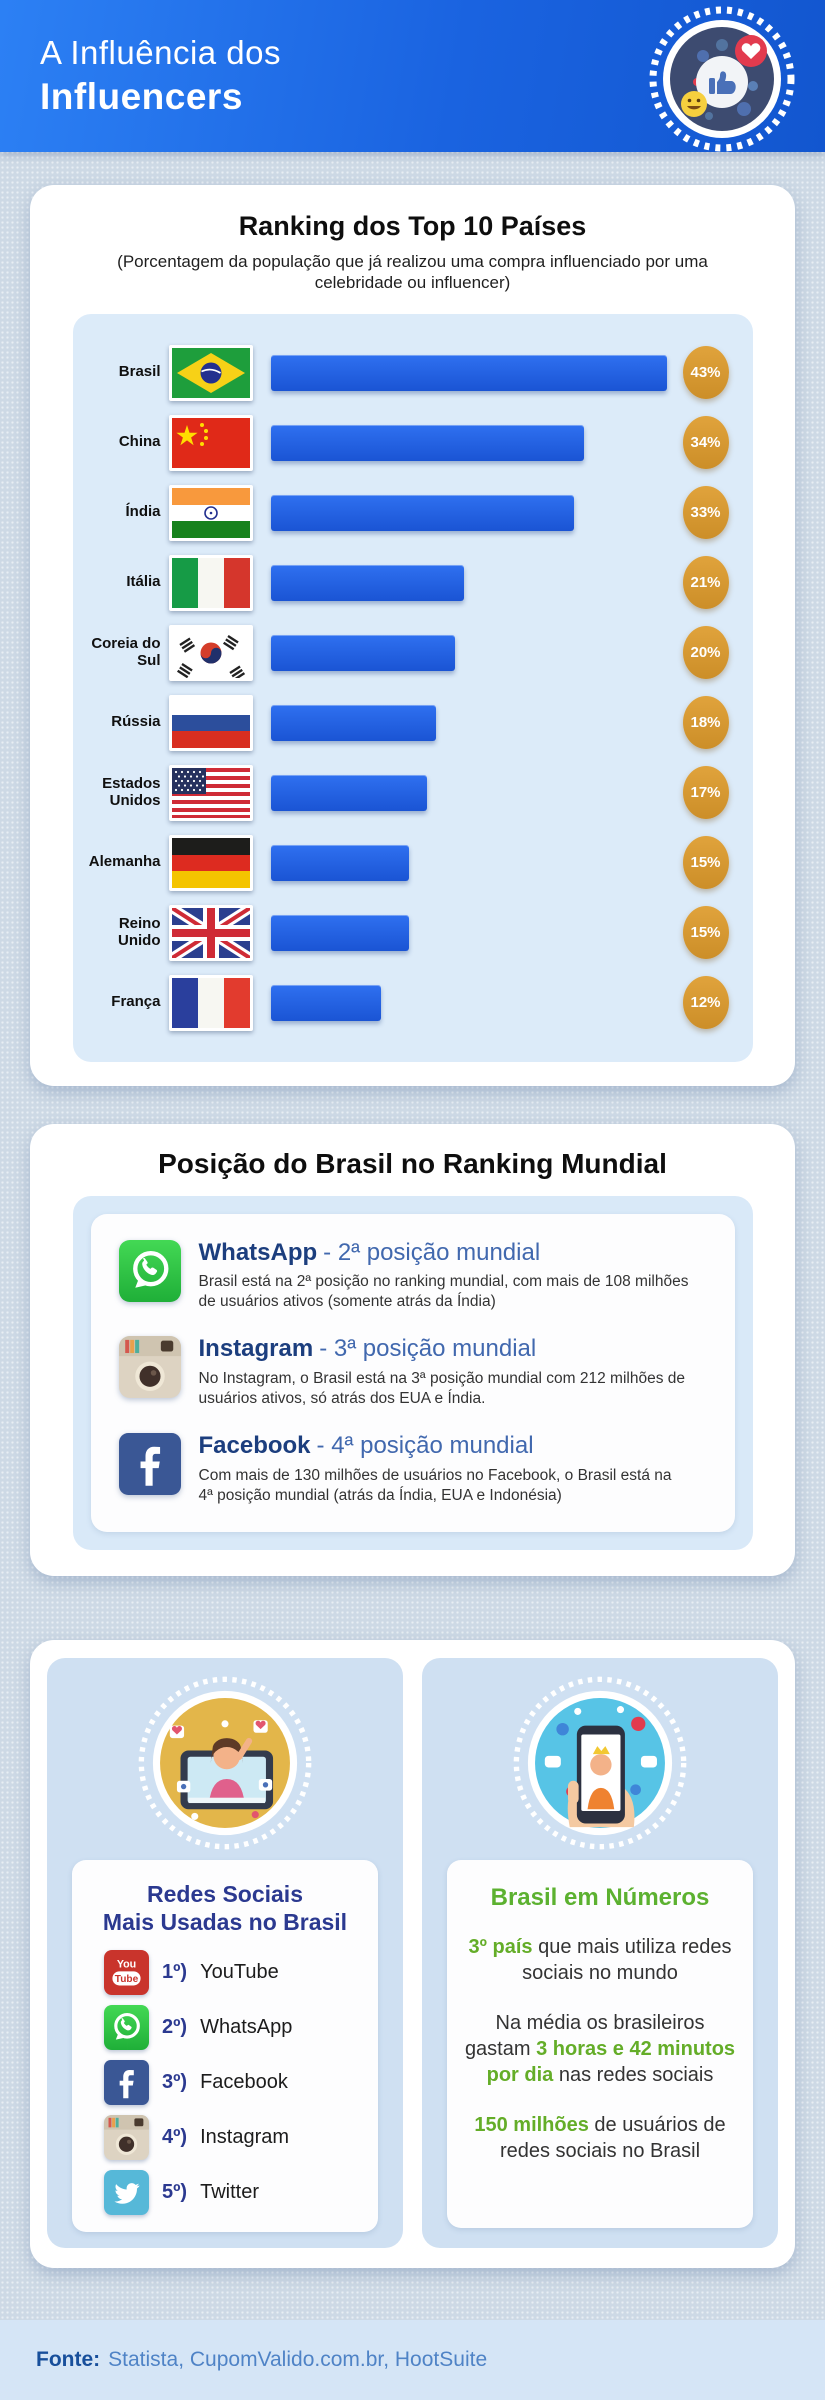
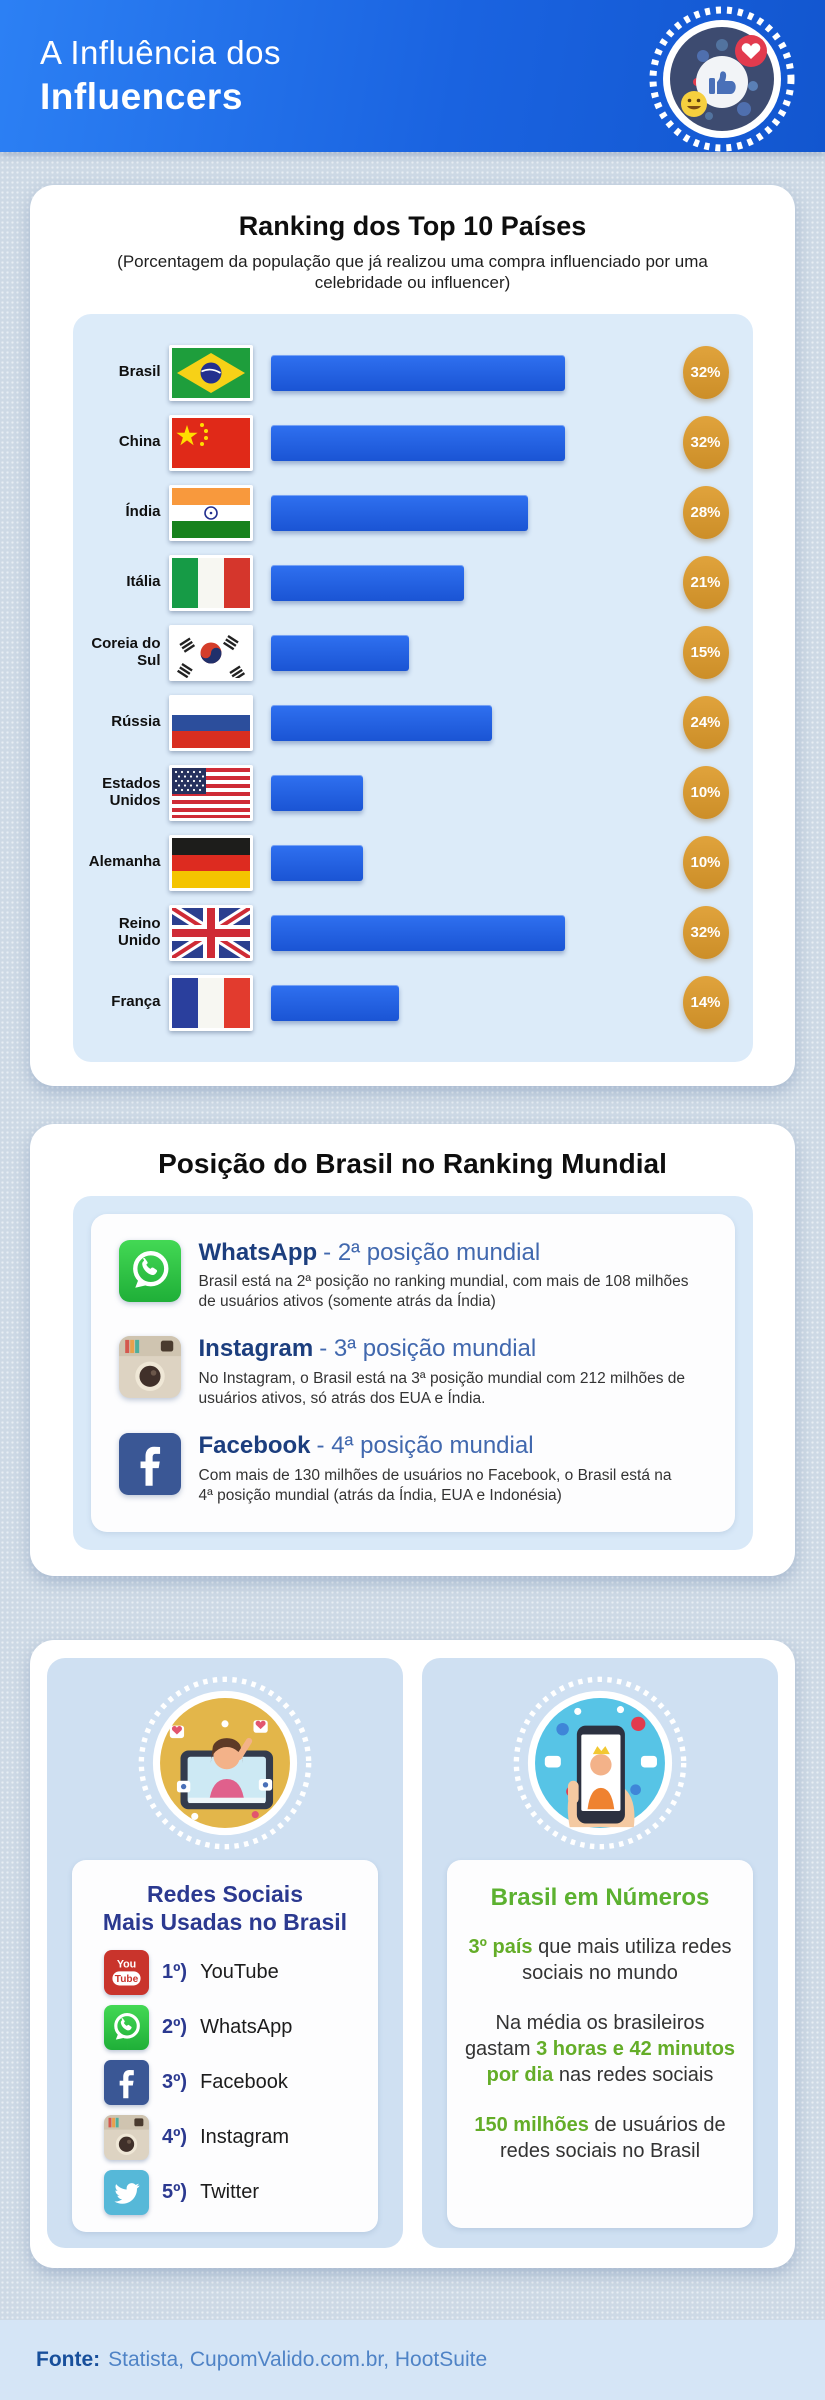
Brasil: 43% -> 32%
China: 34% -> 32%
Índia: 33% -> 28%
Coreia do Sul: 20% -> 15%
Rússia: 18% -> 24%
Estados Unidos: 17% -> 10%
Alemanha: 15% -> 10%
Reino Unido: 15% -> 32%
França: 12% -> 14%
